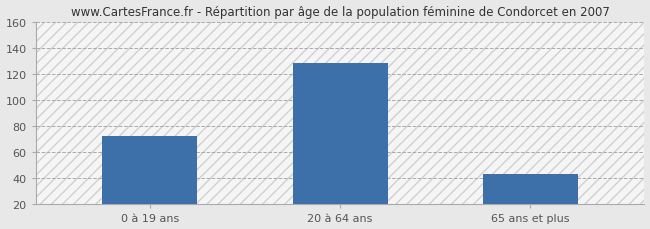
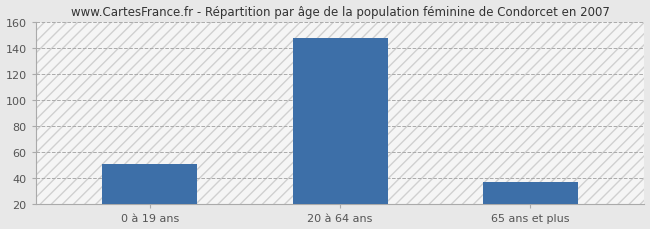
0 à 19 ans: 72 -> 51
20 à 64 ans: 128 -> 147
65 ans et plus: 43 -> 37
